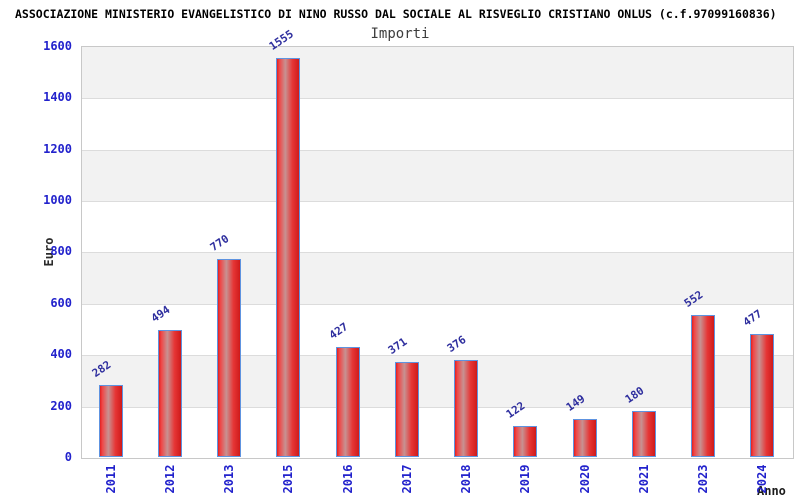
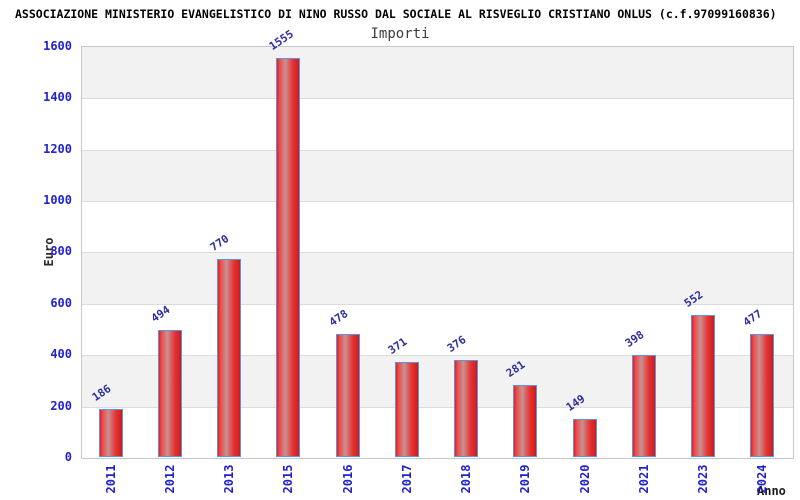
2011: 282 -> 186
2016: 427 -> 478
2019: 122 -> 281
2021: 180 -> 398
